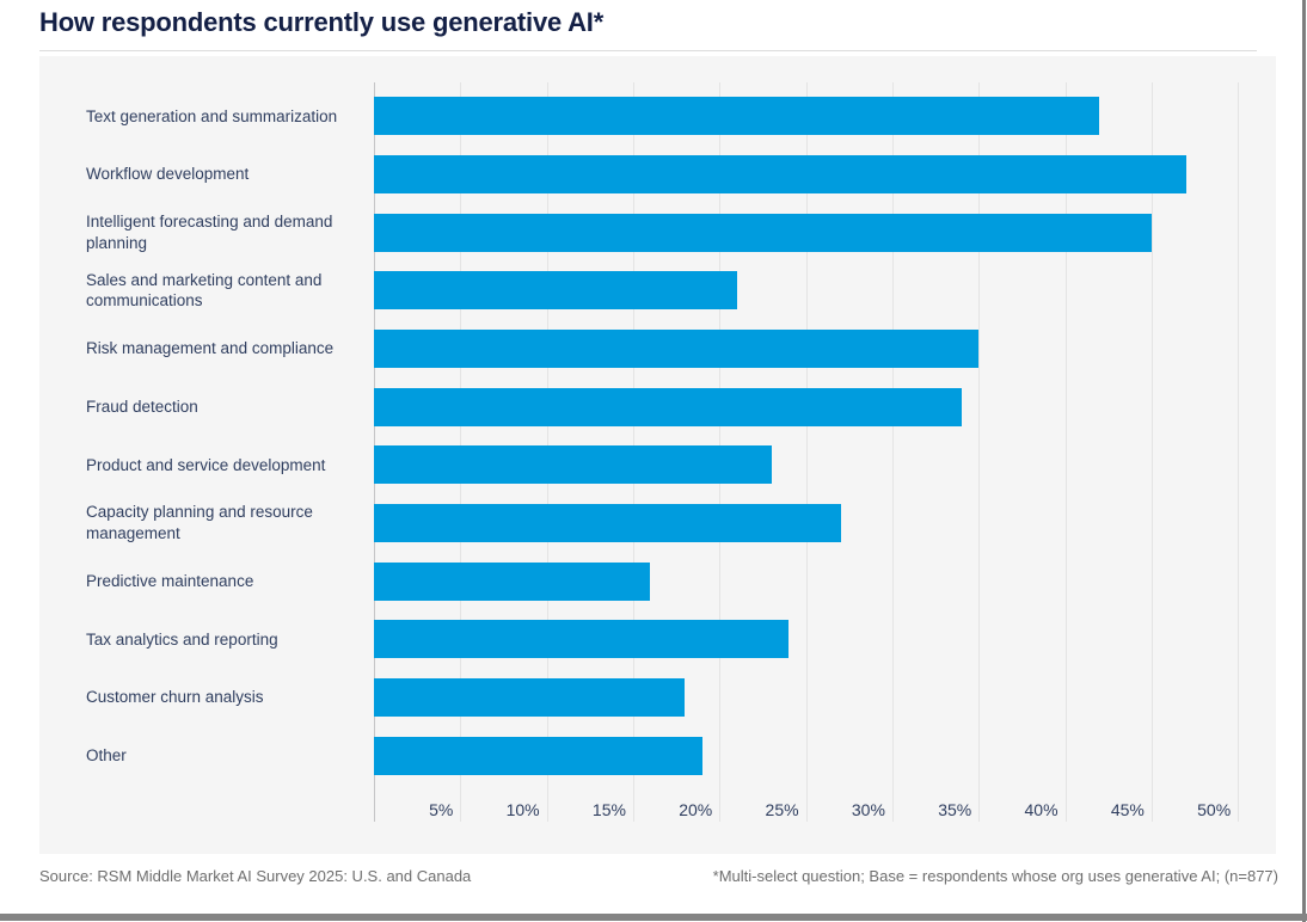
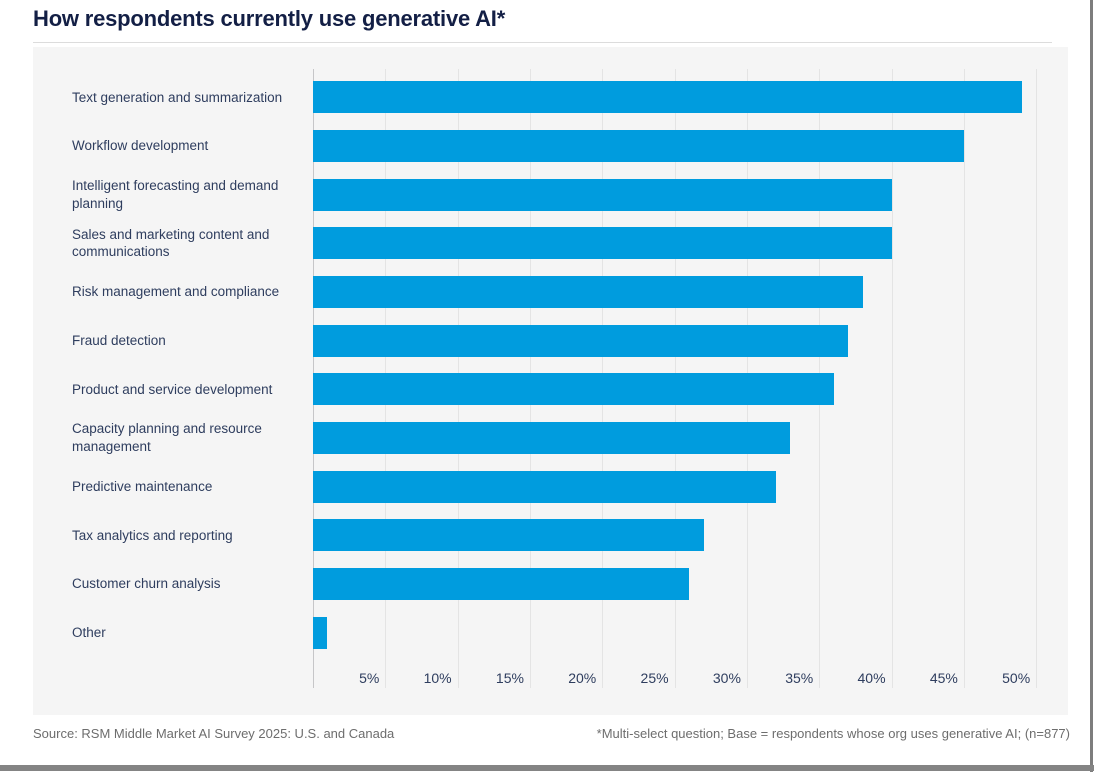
Text generation and summarization: 42% -> 49%
Workflow development: 47% -> 45%
Intelligent forecasting and demand planning: 45% -> 40%
Sales and marketing content and communications: 21% -> 40%
Risk management and compliance: 35% -> 38%
Fraud detection: 34% -> 37%
Product and service development: 23% -> 36%
Capacity planning and resource management: 27% -> 33%
Predictive maintenance: 16% -> 32%
Tax analytics and reporting: 24% -> 27%
Customer churn analysis: 18% -> 26%
Other: 19% -> 1%
